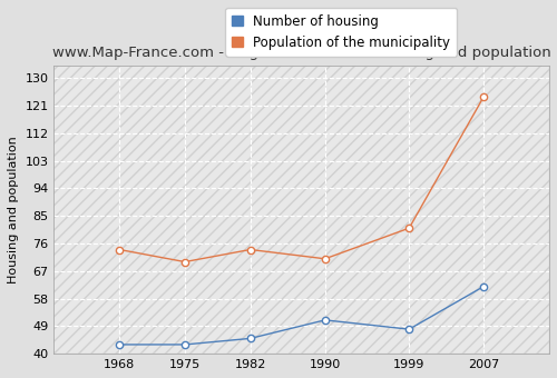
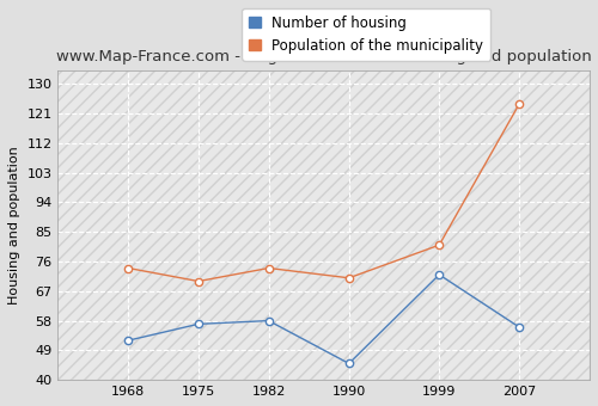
Number of housing/1968: 43 -> 52
Number of housing/1975: 43 -> 57
Number of housing/1982: 45 -> 58
Number of housing/1990: 51 -> 45
Number of housing/1999: 48 -> 72
Number of housing/2007: 62 -> 56
